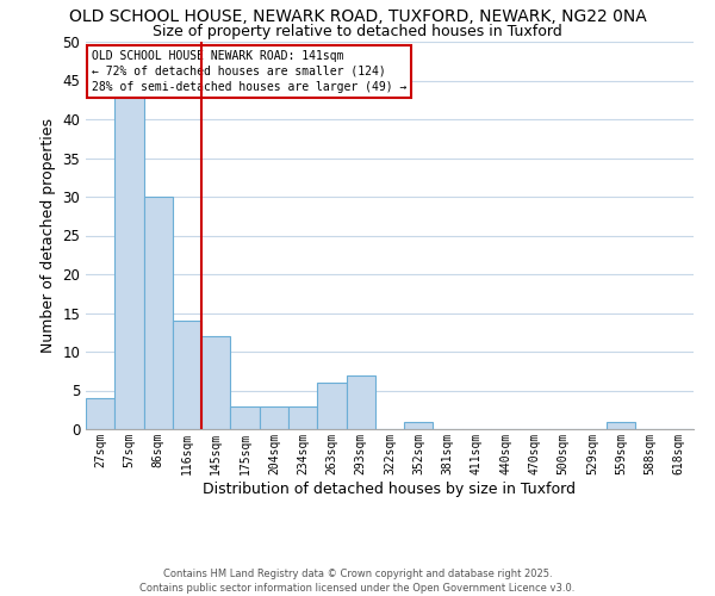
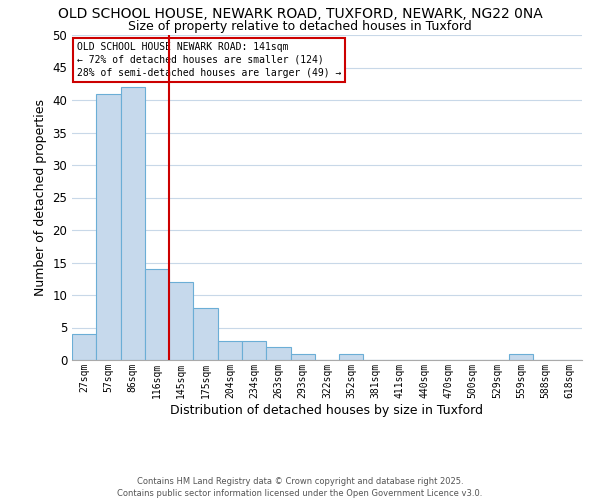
57sqm: 43 -> 41
86sqm: 30 -> 42
175sqm: 3 -> 8
263sqm: 6 -> 2
293sqm: 7 -> 1
